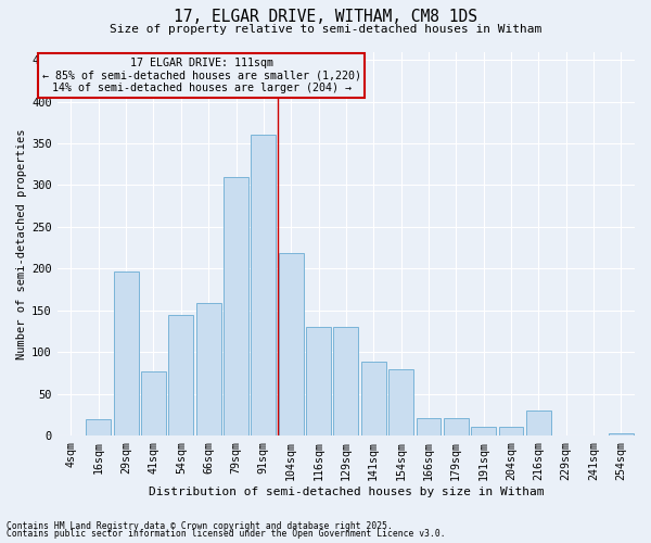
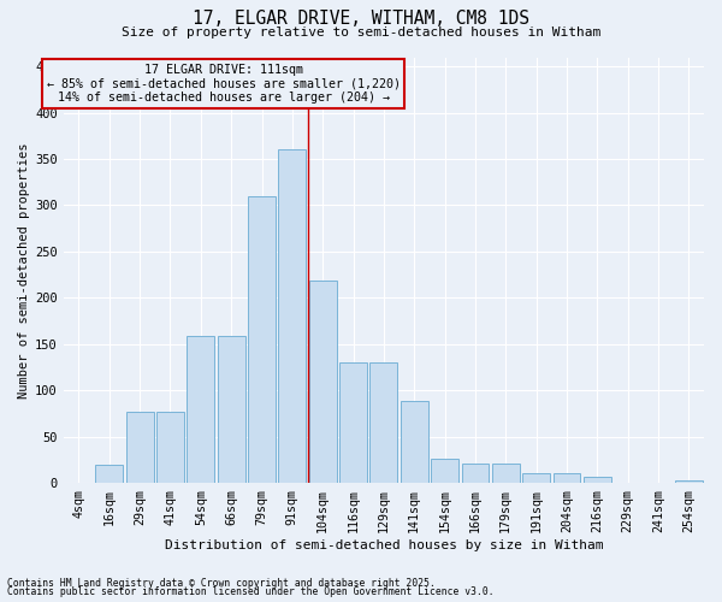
29sqm: 196 -> 77
54sqm: 144 -> 159
154sqm: 80 -> 26
216sqm: 30 -> 7
